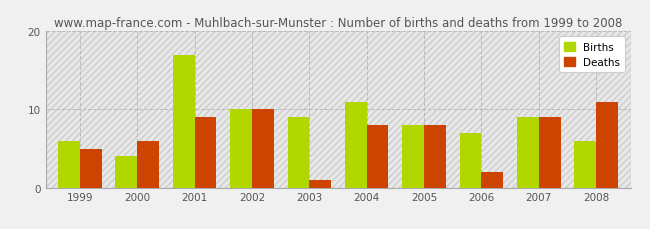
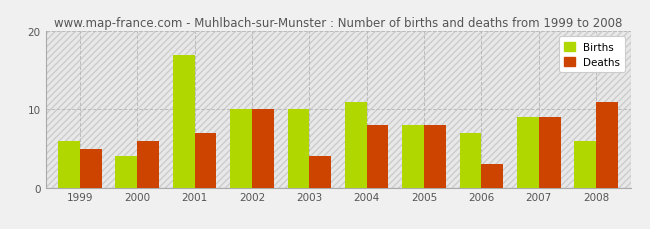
Deaths/2001: 9 -> 7
Births/2003: 9 -> 10
Deaths/2003: 1 -> 4
Deaths/2006: 2 -> 3
